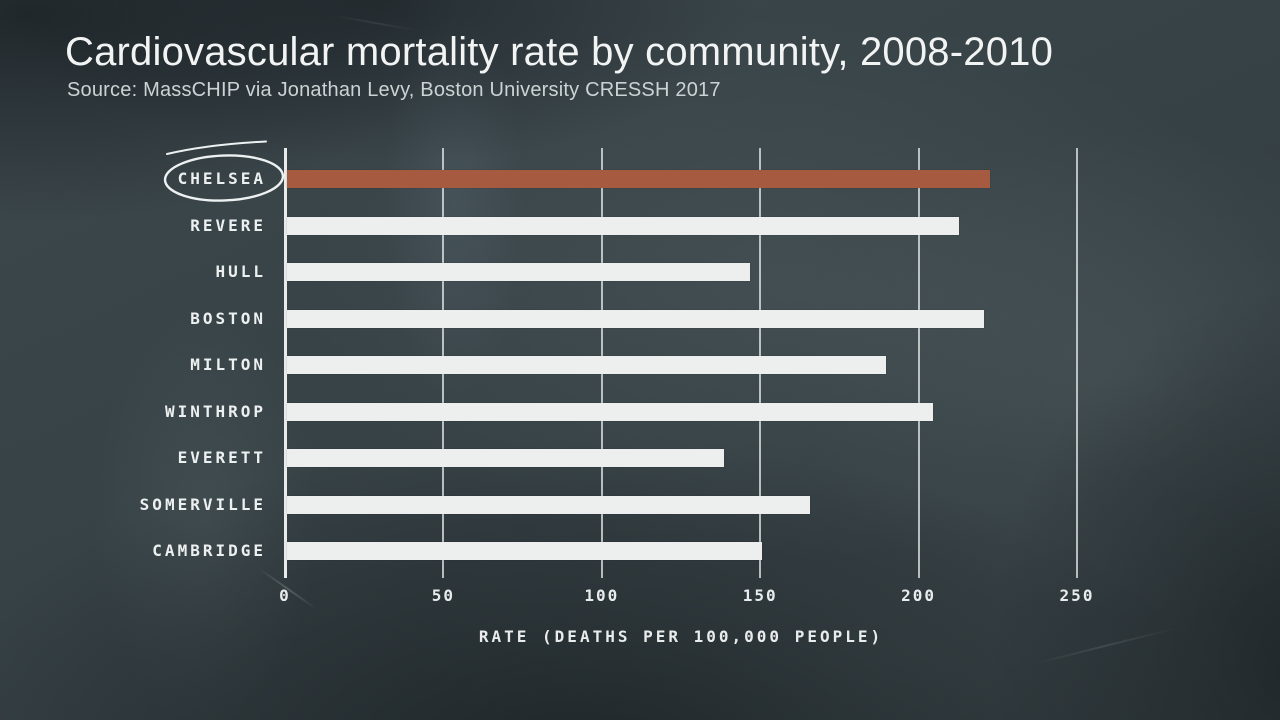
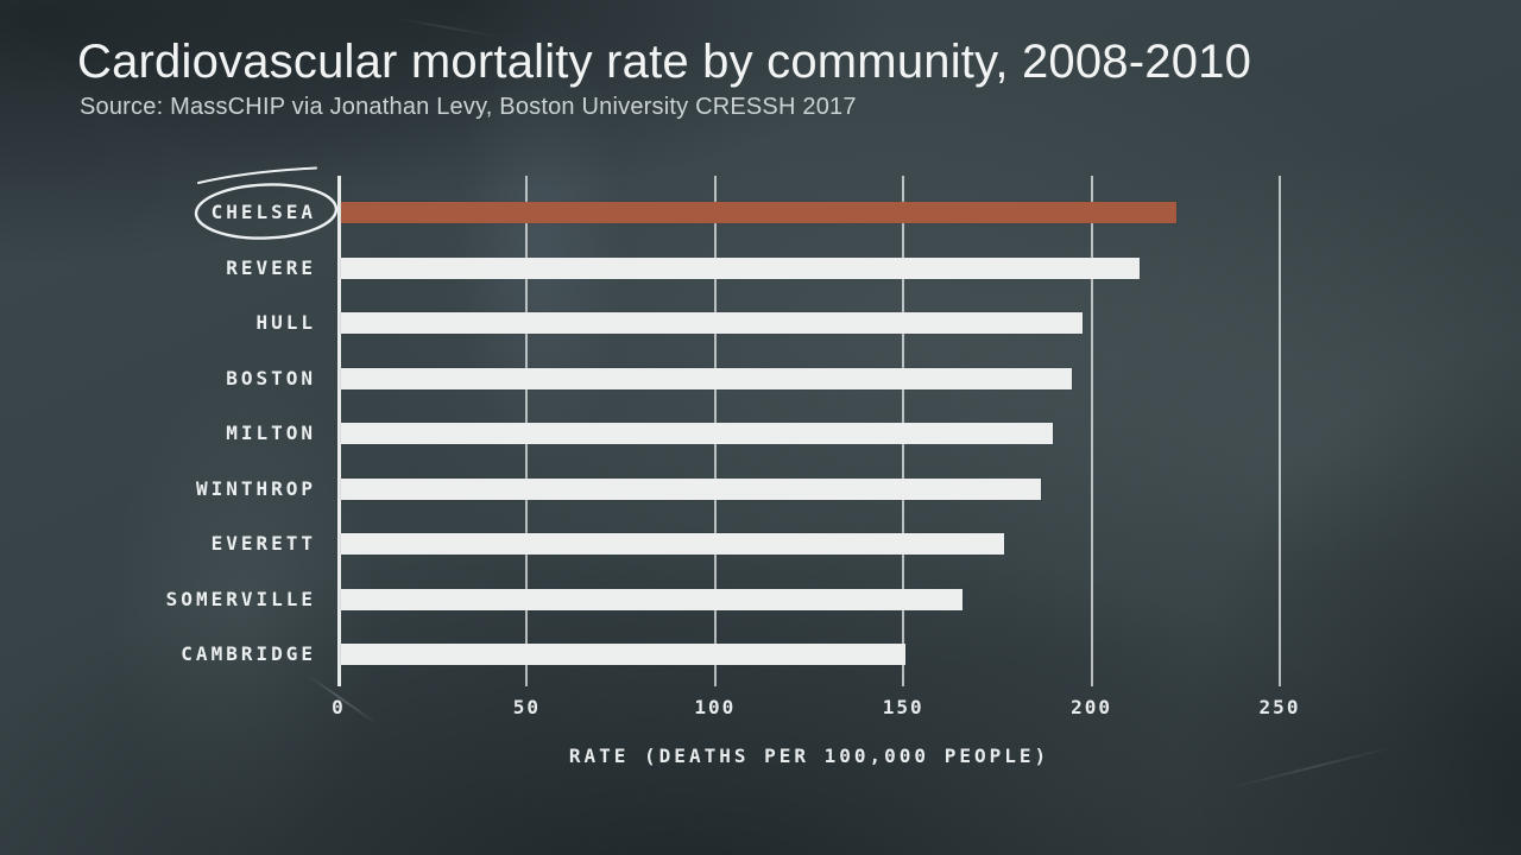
HULL: 146 -> 197
BOSTON: 220 -> 194
WINTHROP: 204 -> 186
EVERETT: 138 -> 176
